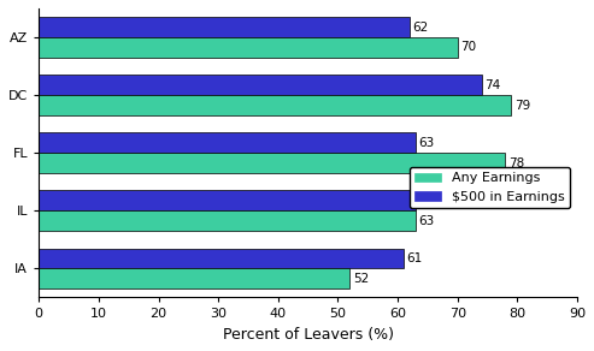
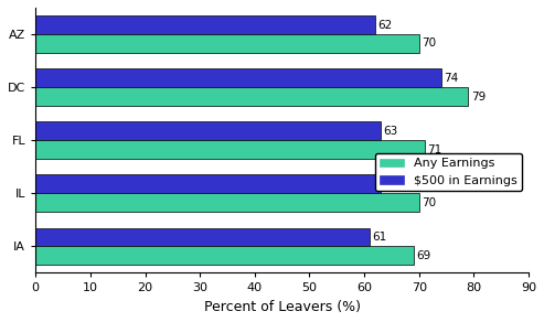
Any Earnings/FL: 78 -> 71
Any Earnings/IL: 63 -> 70
Any Earnings/IA: 52 -> 69
